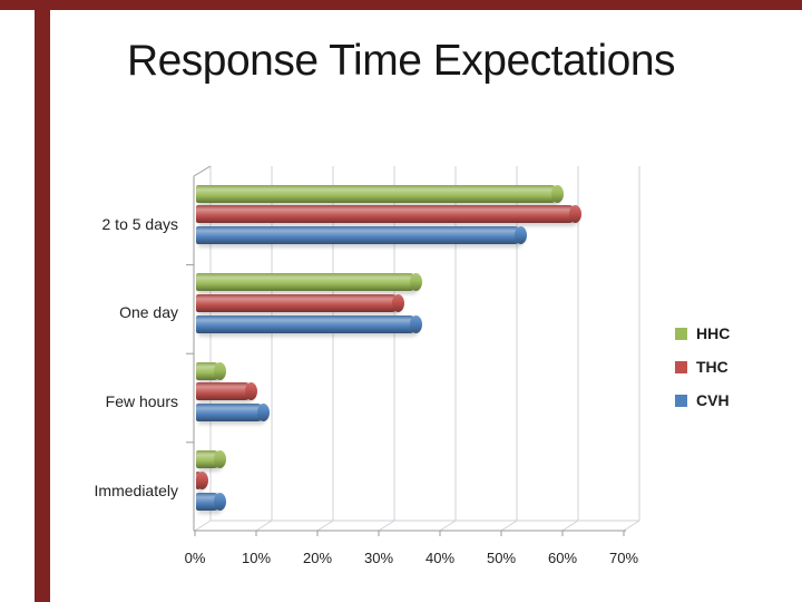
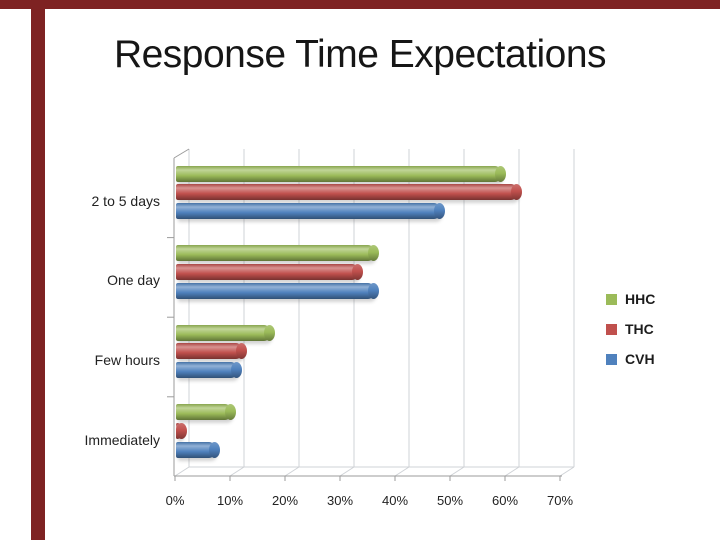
CVH/2 to 5 days: 53% -> 48%
HHC/Few hours: 4% -> 17%
THC/Few hours: 9% -> 12%
HHC/Immediately: 4% -> 10%
CVH/Immediately: 4% -> 7%
